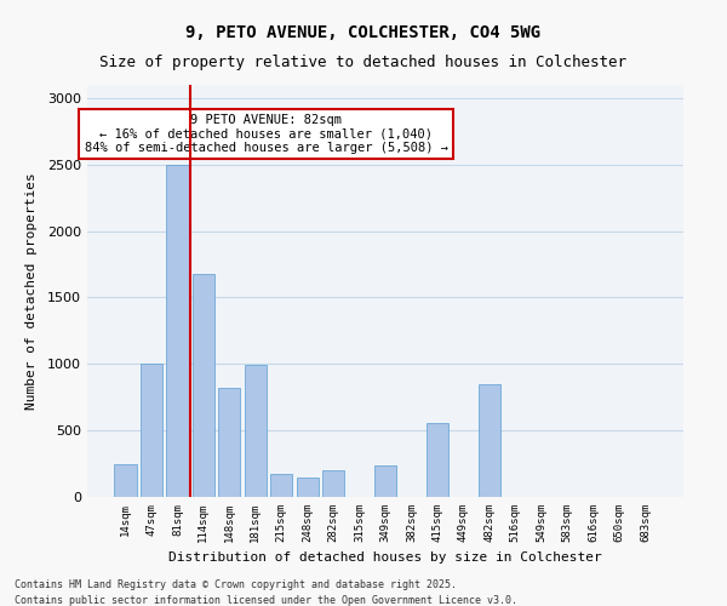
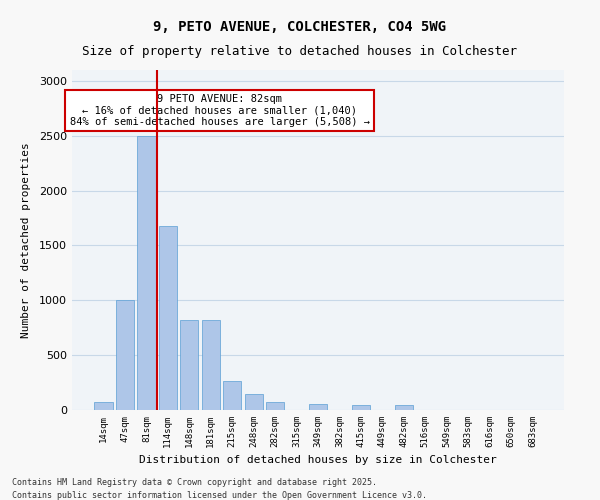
14sqm: 250 -> 80
181sqm: 990 -> 820
215sqm: 170 -> 260
282sqm: 200 -> 80
349sqm: 240 -> 60
415sqm: 560 -> 50
482sqm: 850 -> 50
